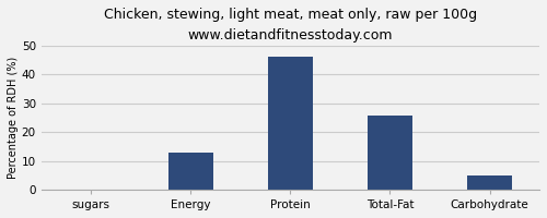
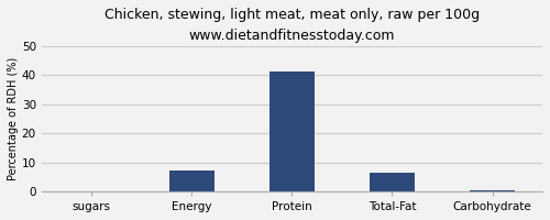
Energy: 13.0 -> 7.0
Protein: 46.0 -> 41.0
Total-Fat: 25.5 -> 6.5
Carbohydrate: 5.0 -> 0.5
